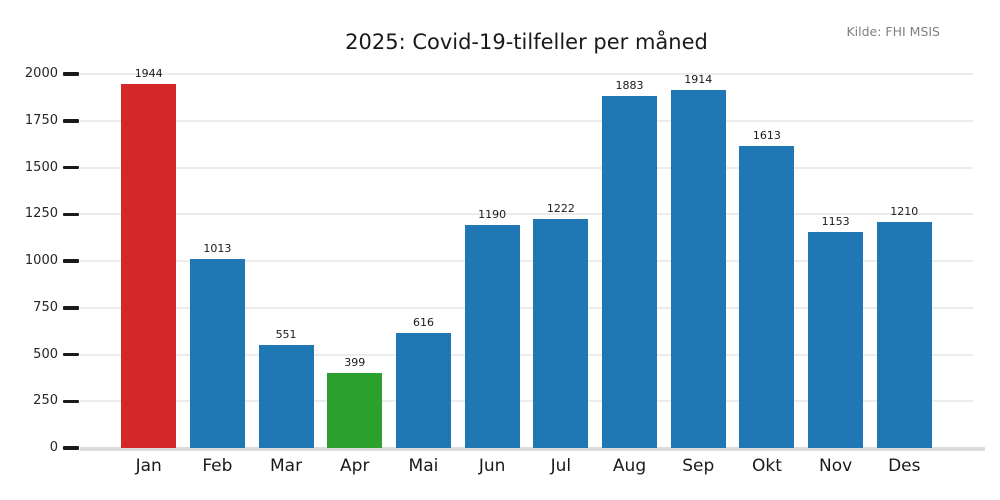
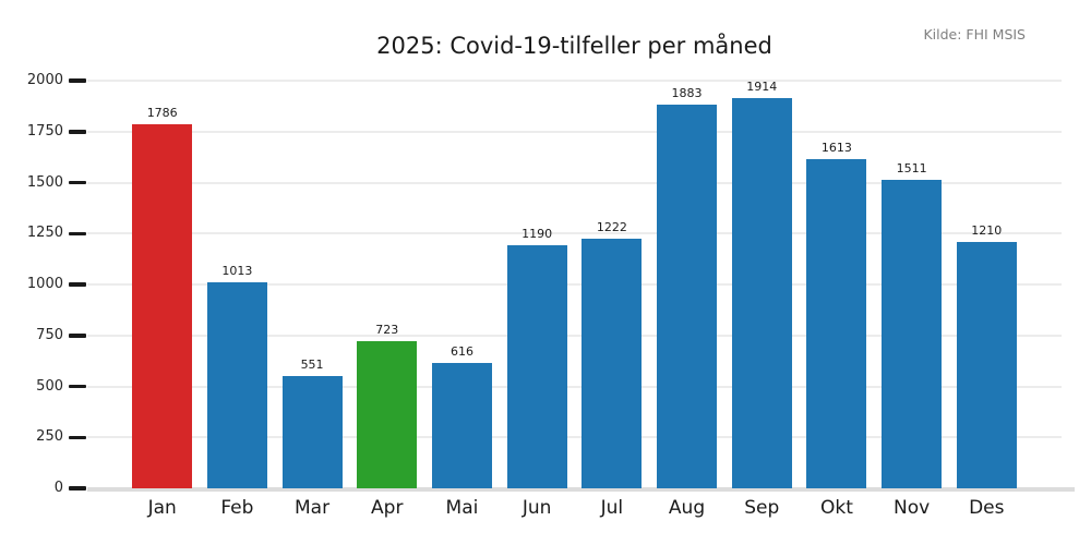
Jan: 1944 -> 1786
Apr: 399 -> 723
Nov: 1153 -> 1511
